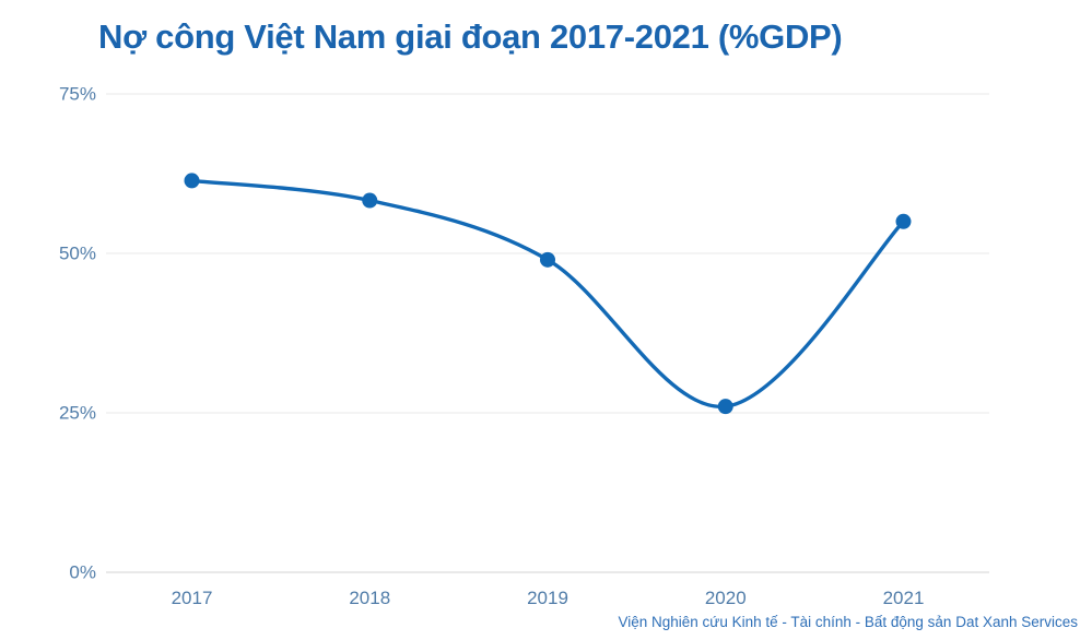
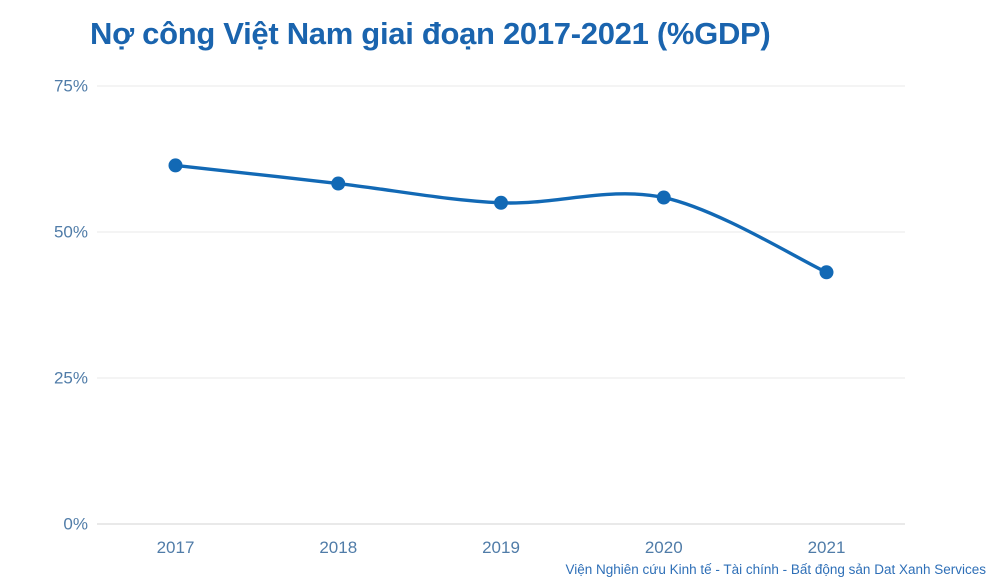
2019: 49% -> 55%
2020: 26% -> 56%
2021: 55% -> 43%
